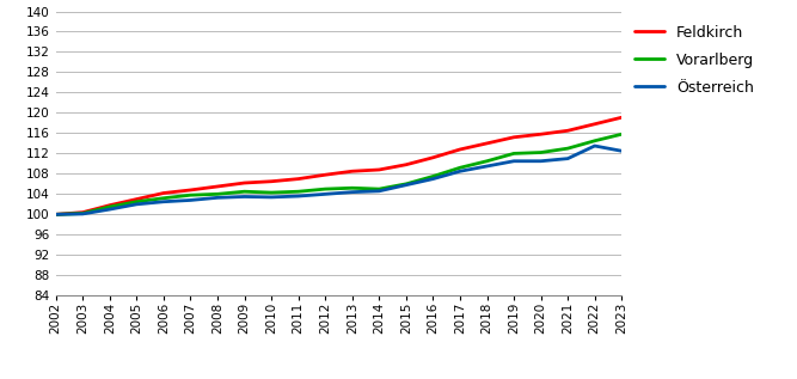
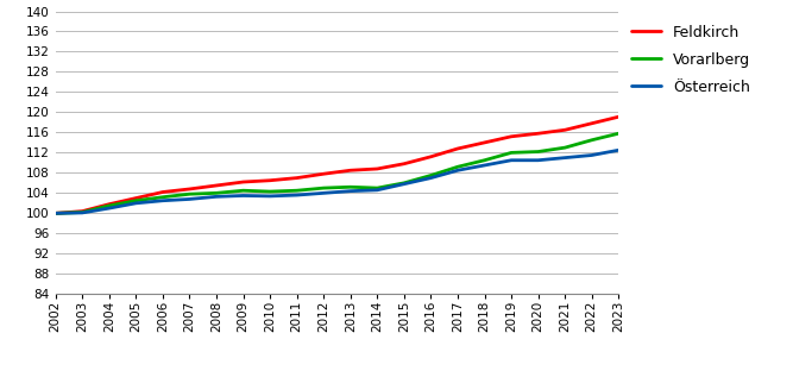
Österreich/2022: 113.5 -> 111.5
